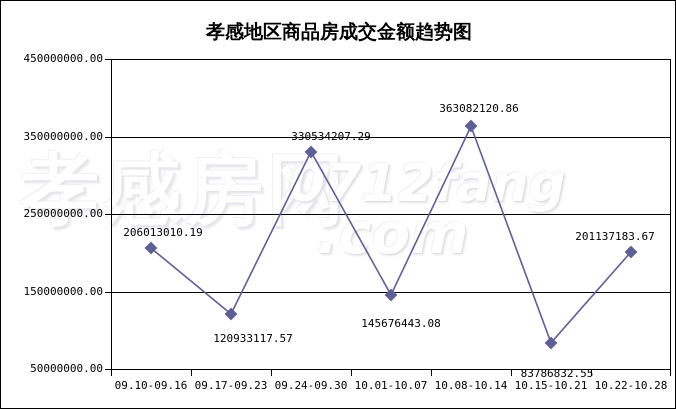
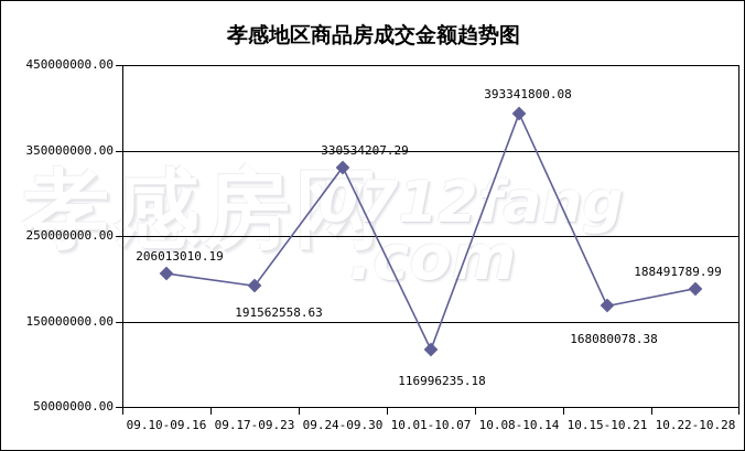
09.17-09.23: 120933117.57 -> 191562558.63
10.01-10.07: 145676443.08 -> 116996235.18
10.08-10.14: 363082120.86 -> 393341800.08
10.15-10.21: 83786832.55 -> 168080078.38
10.22-10.28: 201137183.67 -> 188491789.99
